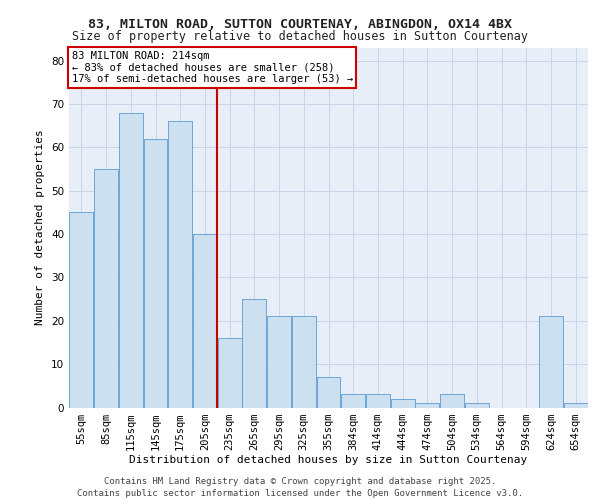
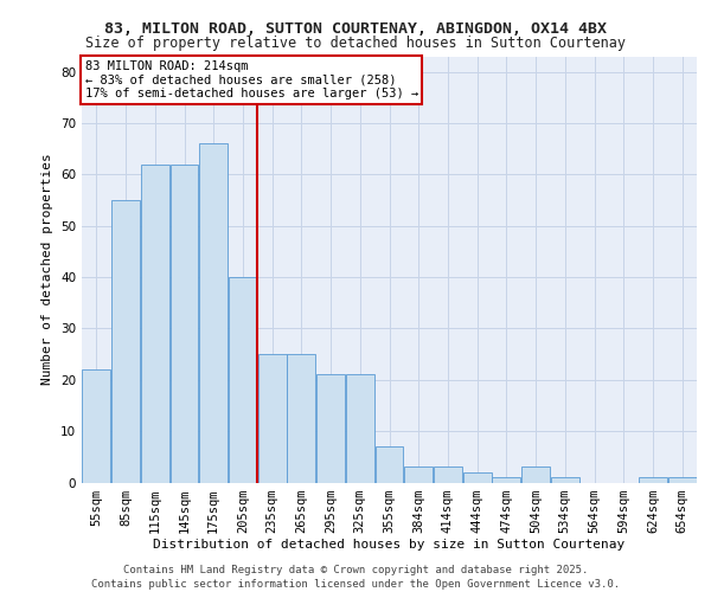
55sqm: 45 -> 22
115sqm: 68 -> 62
235sqm: 16 -> 25
624sqm: 21 -> 1
